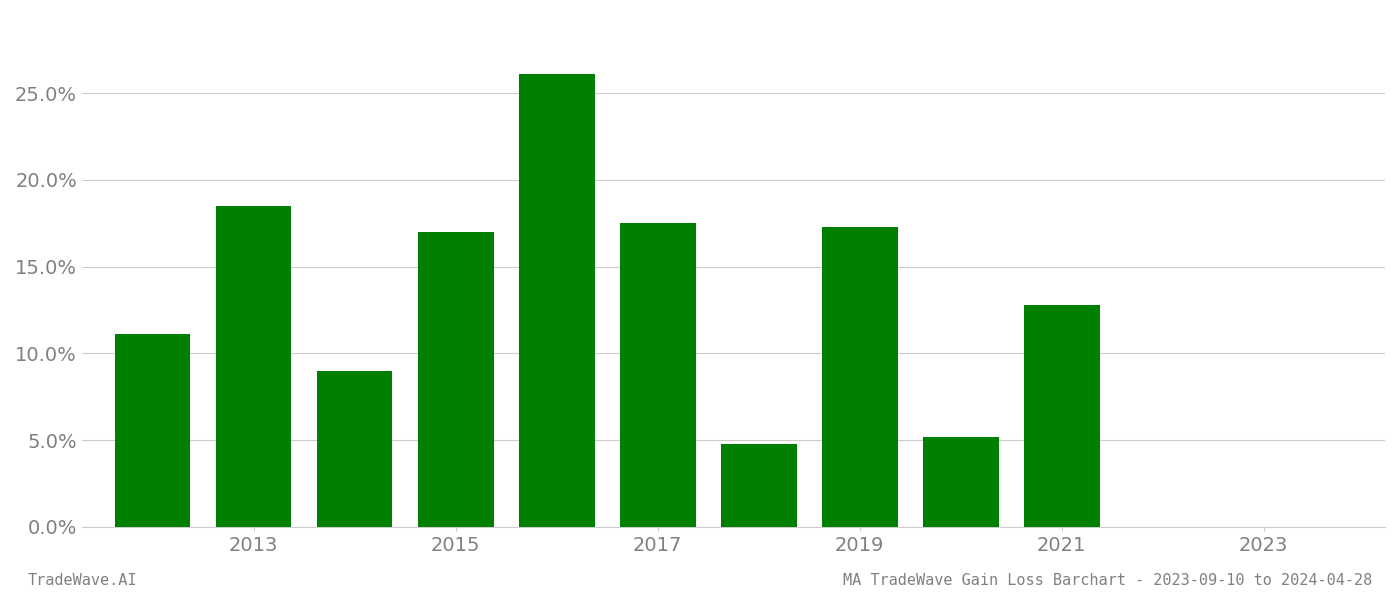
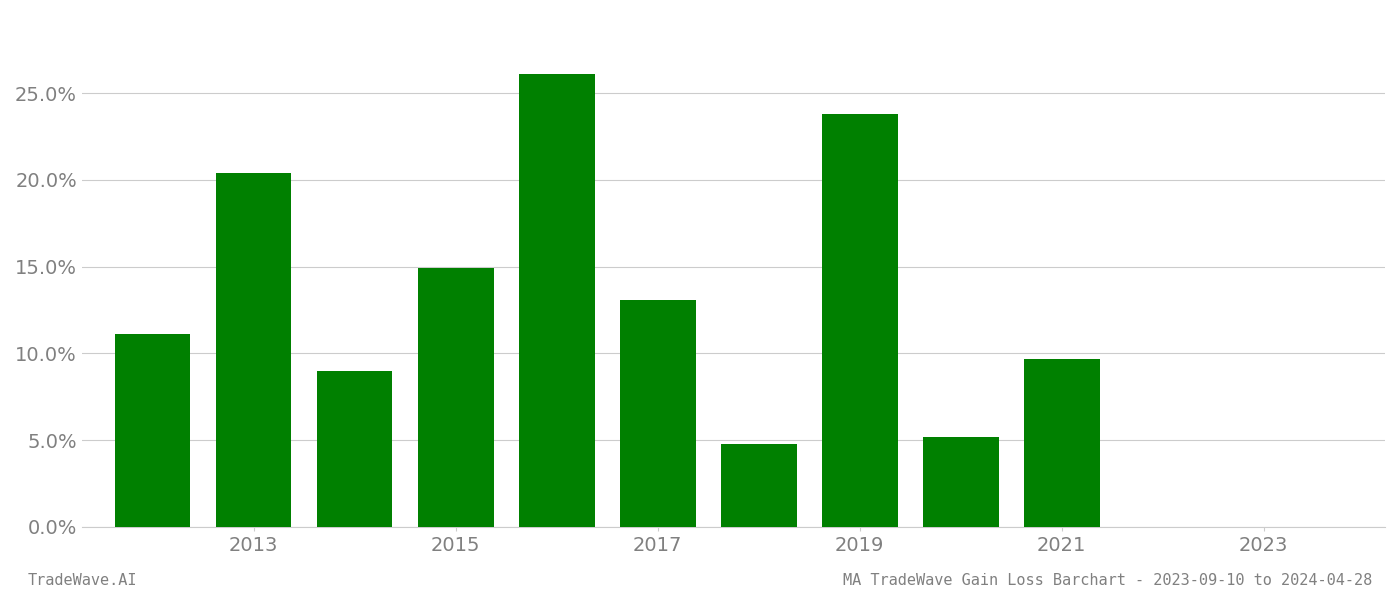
2013: 18.5% -> 20.4%
2015: 17.0% -> 14.9%
2017: 17.5% -> 13.1%
2019: 17.3% -> 23.8%
2021: 12.8% -> 9.7%
